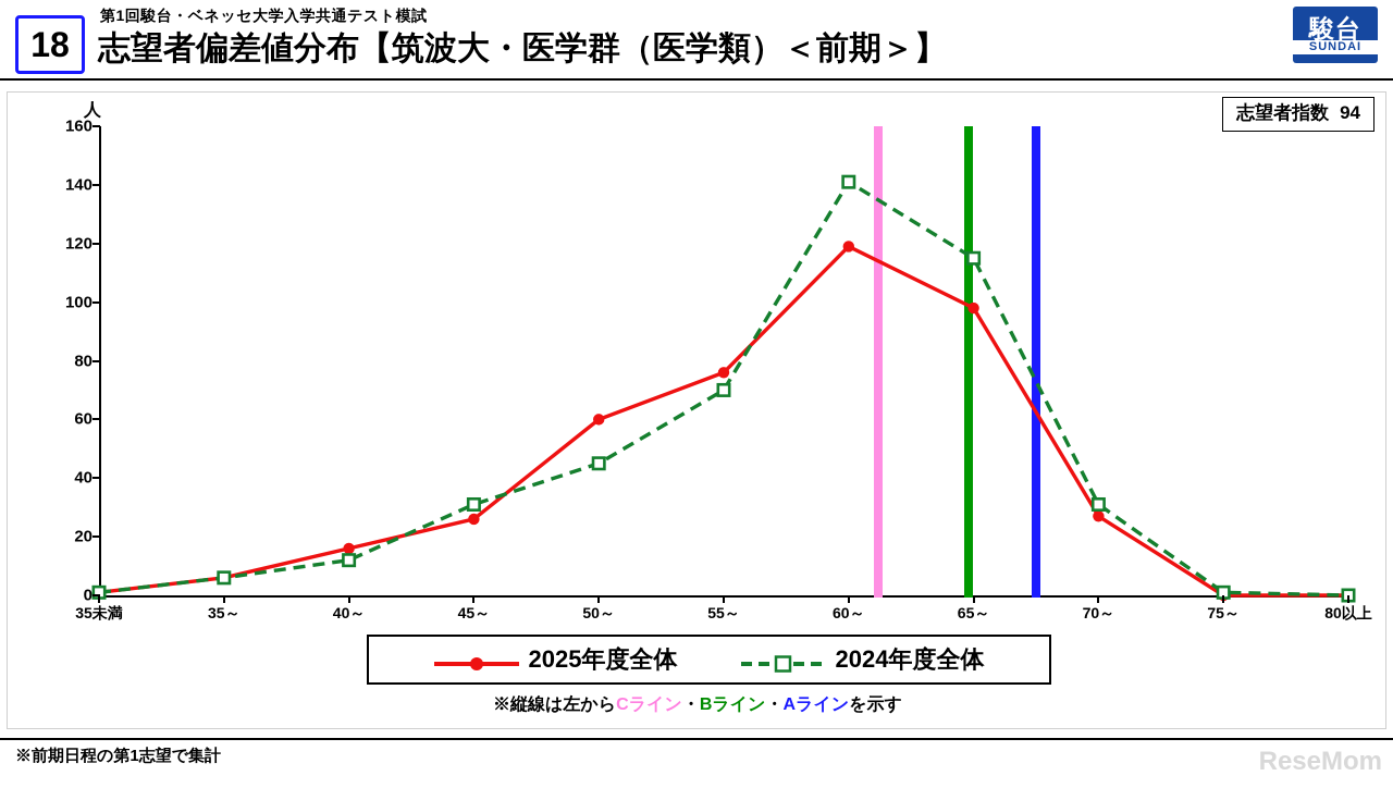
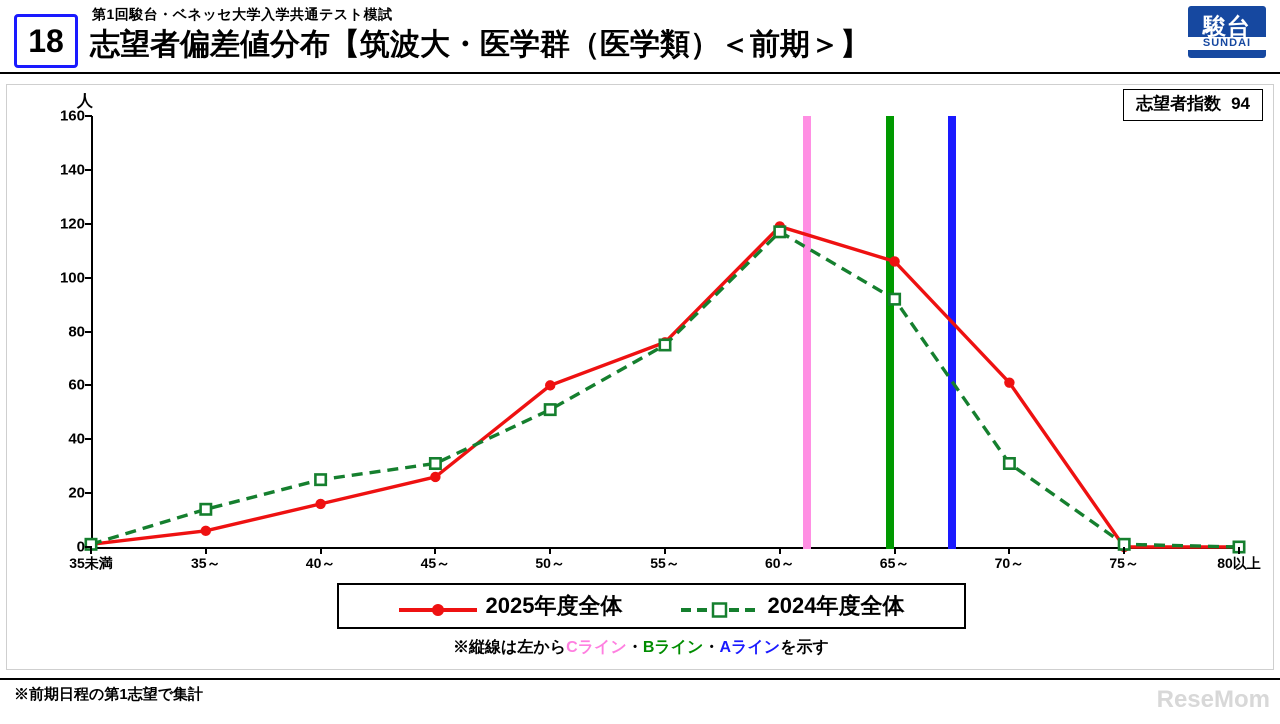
2024年度全体/35～: 6 -> 14
2024年度全体/40～: 12 -> 25
2024年度全体/50～: 45 -> 51
2024年度全体/55～: 70 -> 75
2024年度全体/60～: 141 -> 117
2025年度全体/65～: 98 -> 106
2024年度全体/65～: 115 -> 92
2025年度全体/70～: 27 -> 61
